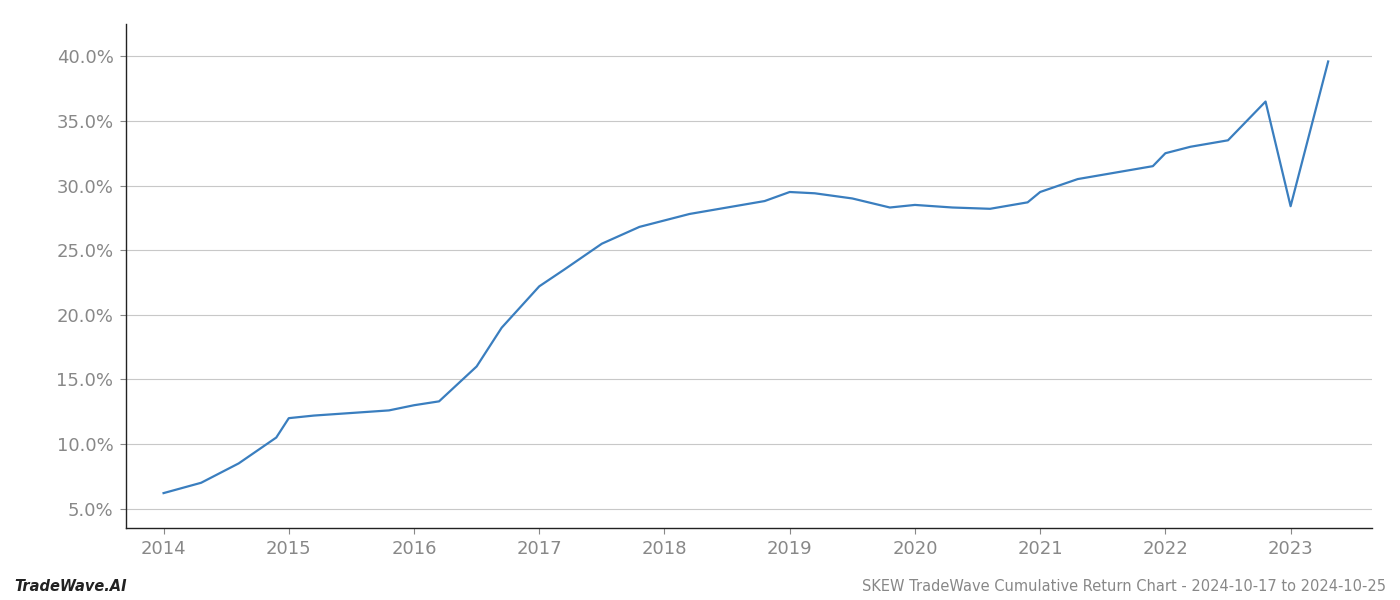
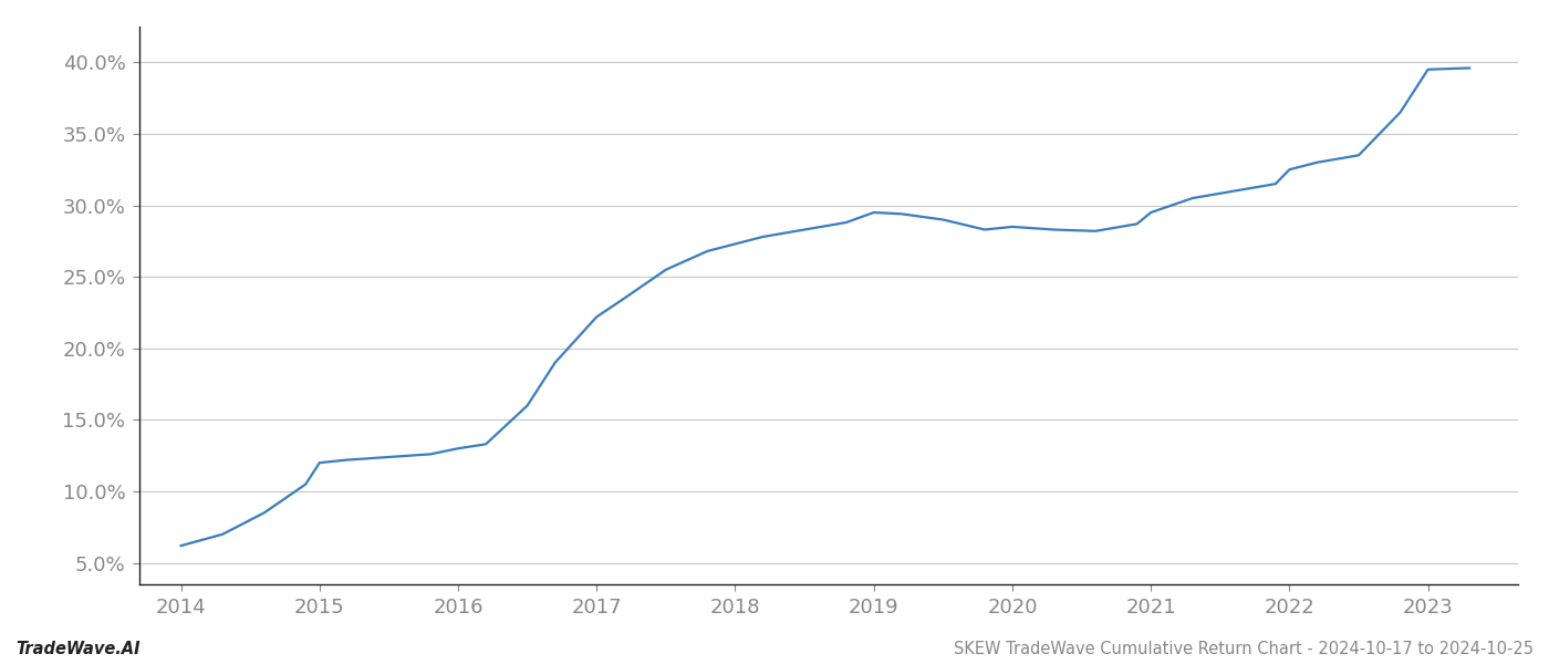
2023: 28.4% -> 39.5%
